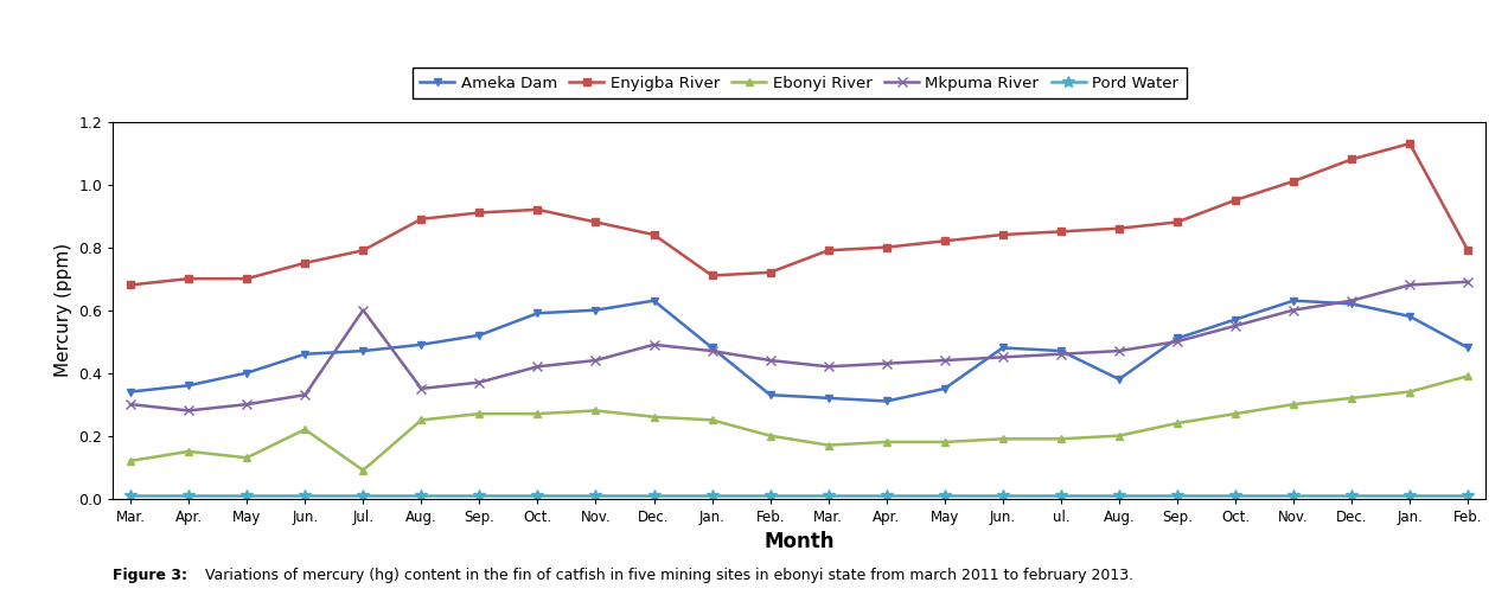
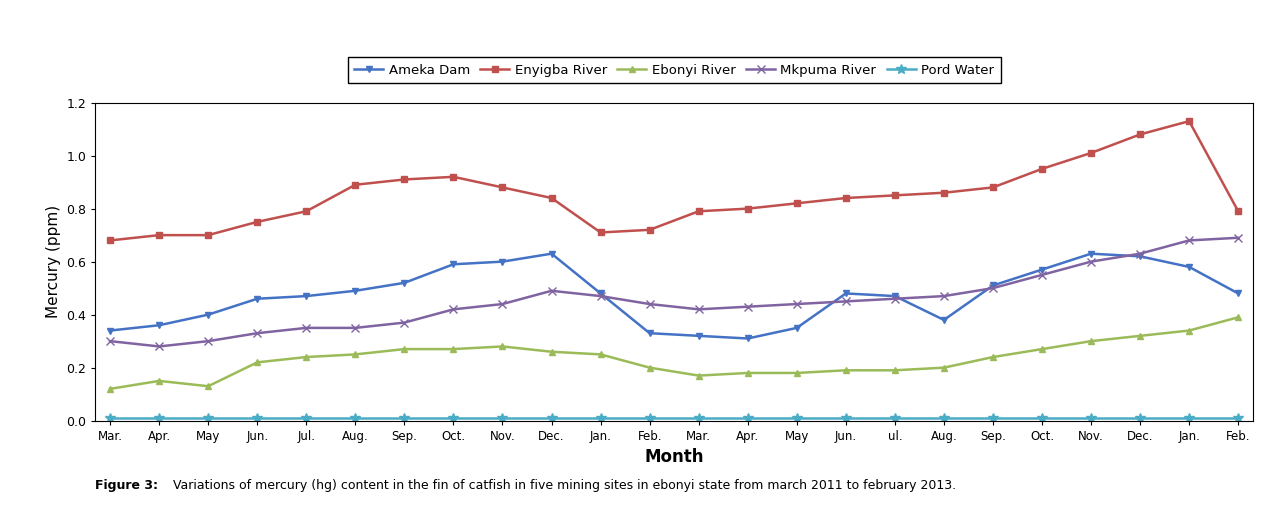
Ebonyi River/Jul.: 0.09 -> 0.24
Mkpuma River/Jul.: 0.60 -> 0.35
